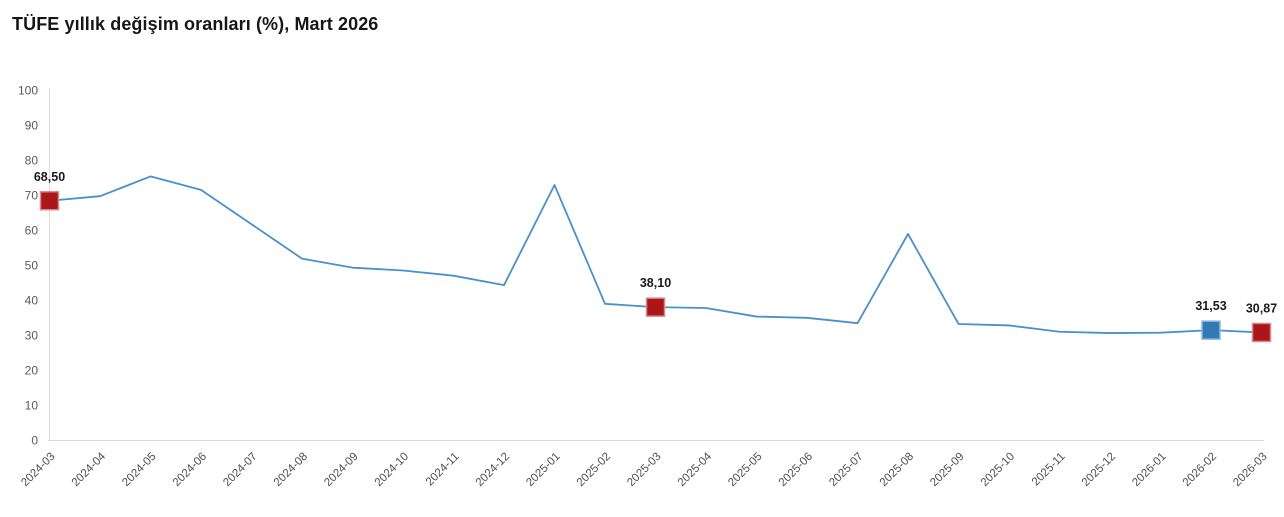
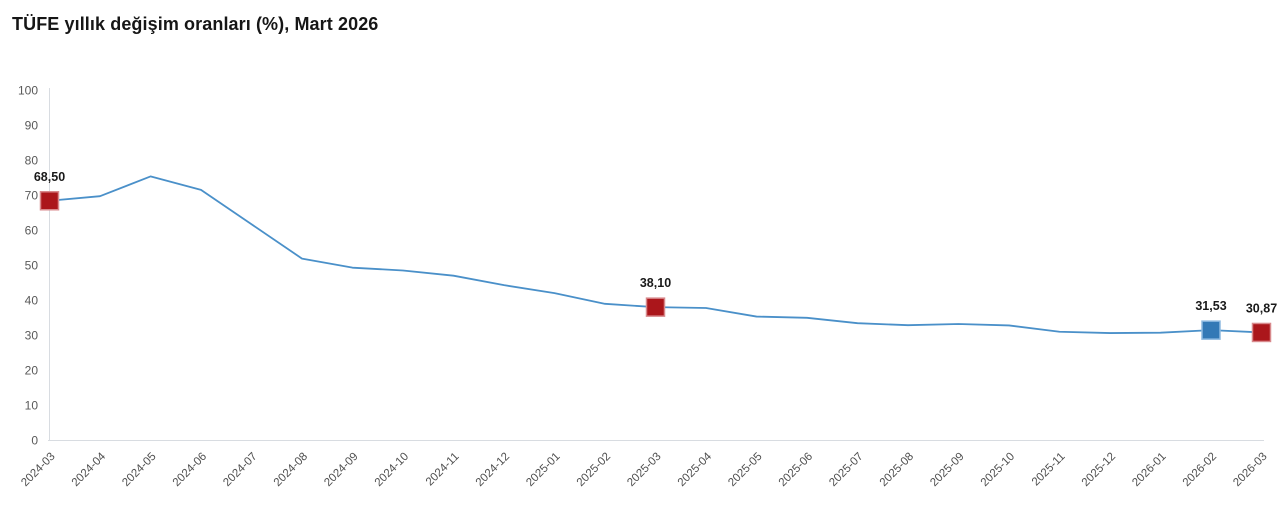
2025-01: 73 -> 42
2025-08: 59 -> 33
